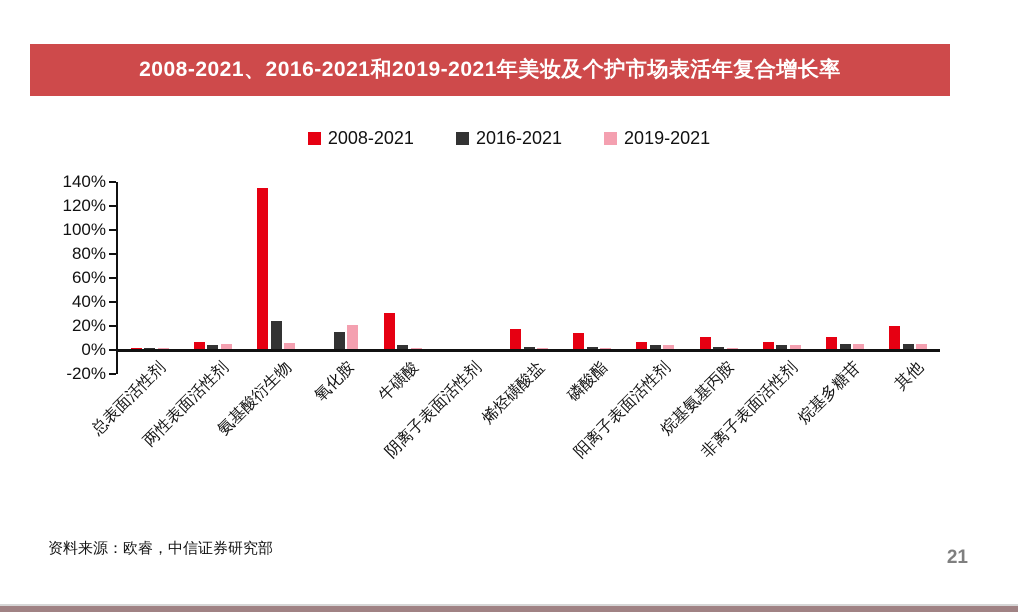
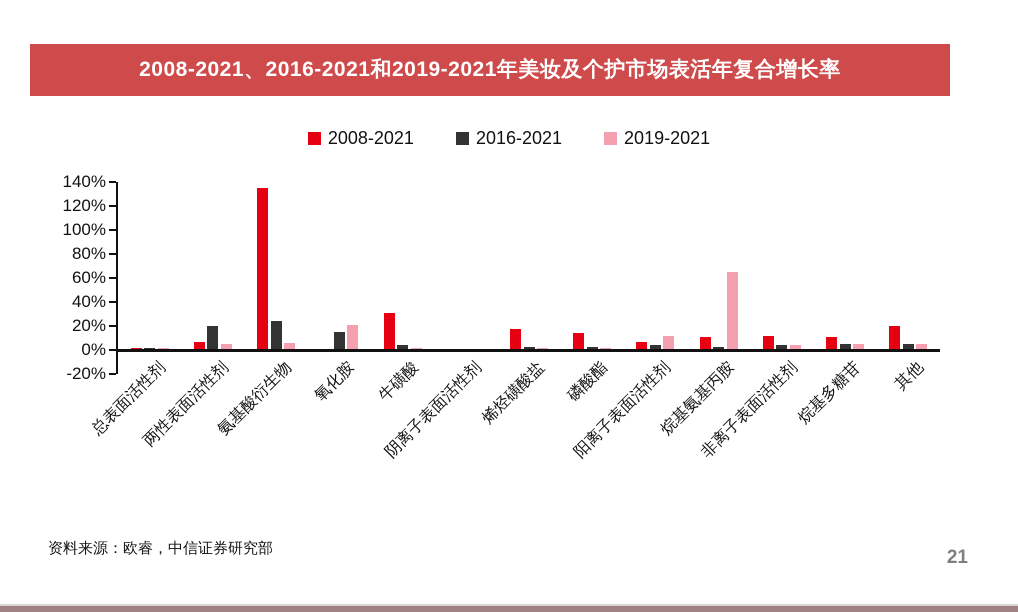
2016-2021/两性表面活性剂: 3% -> 19%
2019-2021/阳离子表面活性剂: 3% -> 11%
2019-2021/烷基氨基丙胺: 1% -> 64%
2008-2021/非离子表面活性剂: 6% -> 11%
